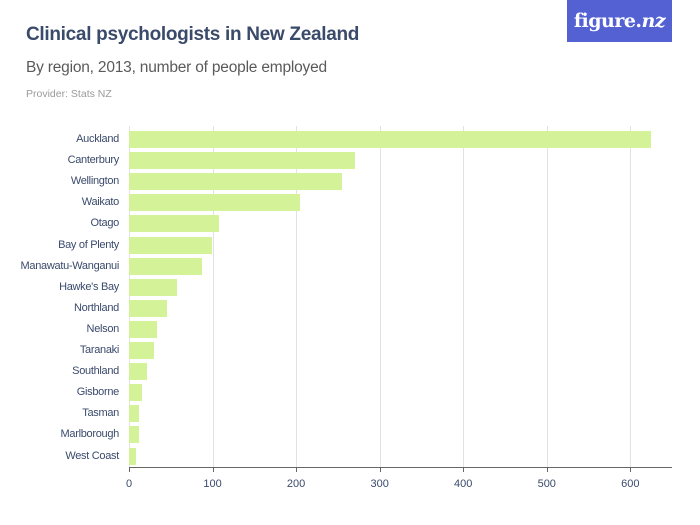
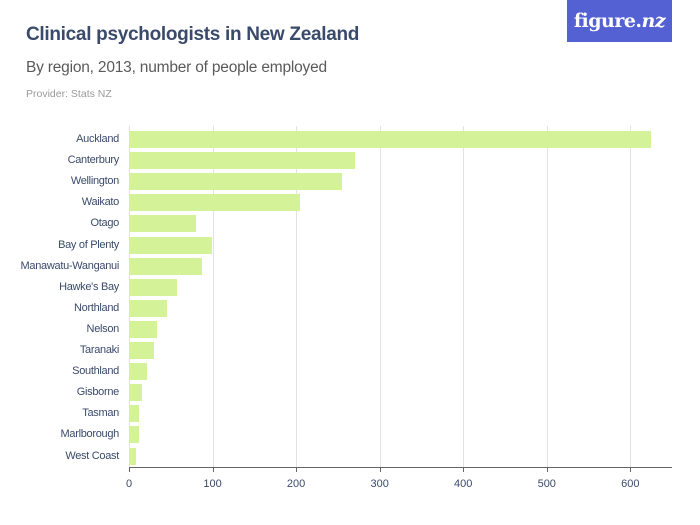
Otago: 110 -> 80
